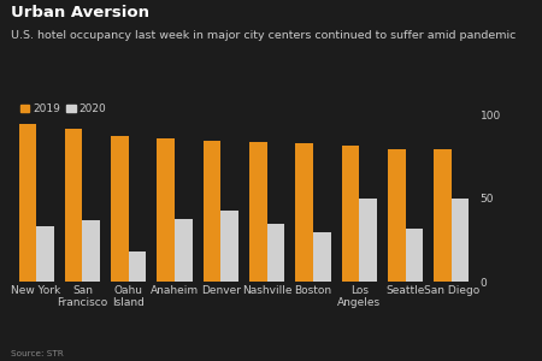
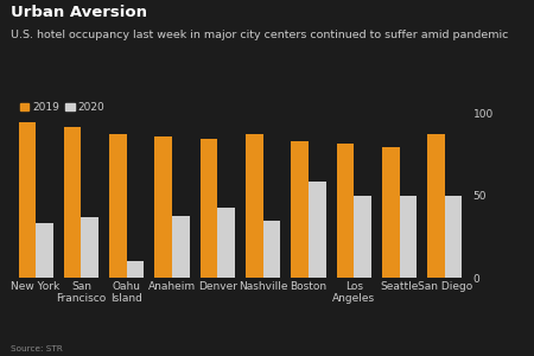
2020/Oahu Island: 18 -> 10
2019/Nashville: 84 -> 88
2020/Boston: 30 -> 59
2020/Seattle: 32 -> 50
2019/San Diego: 80 -> 88
